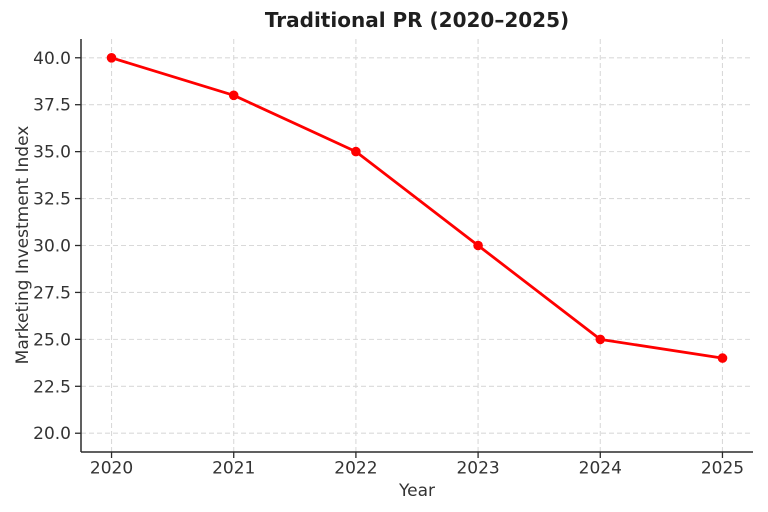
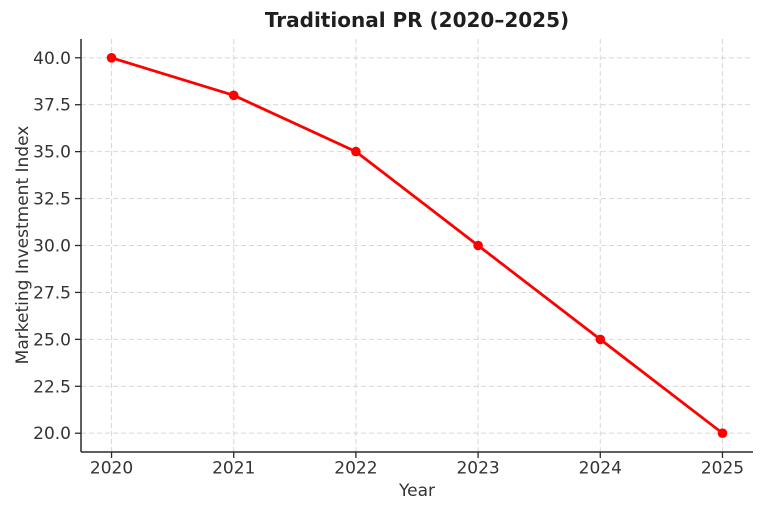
2025: 24 -> 20
